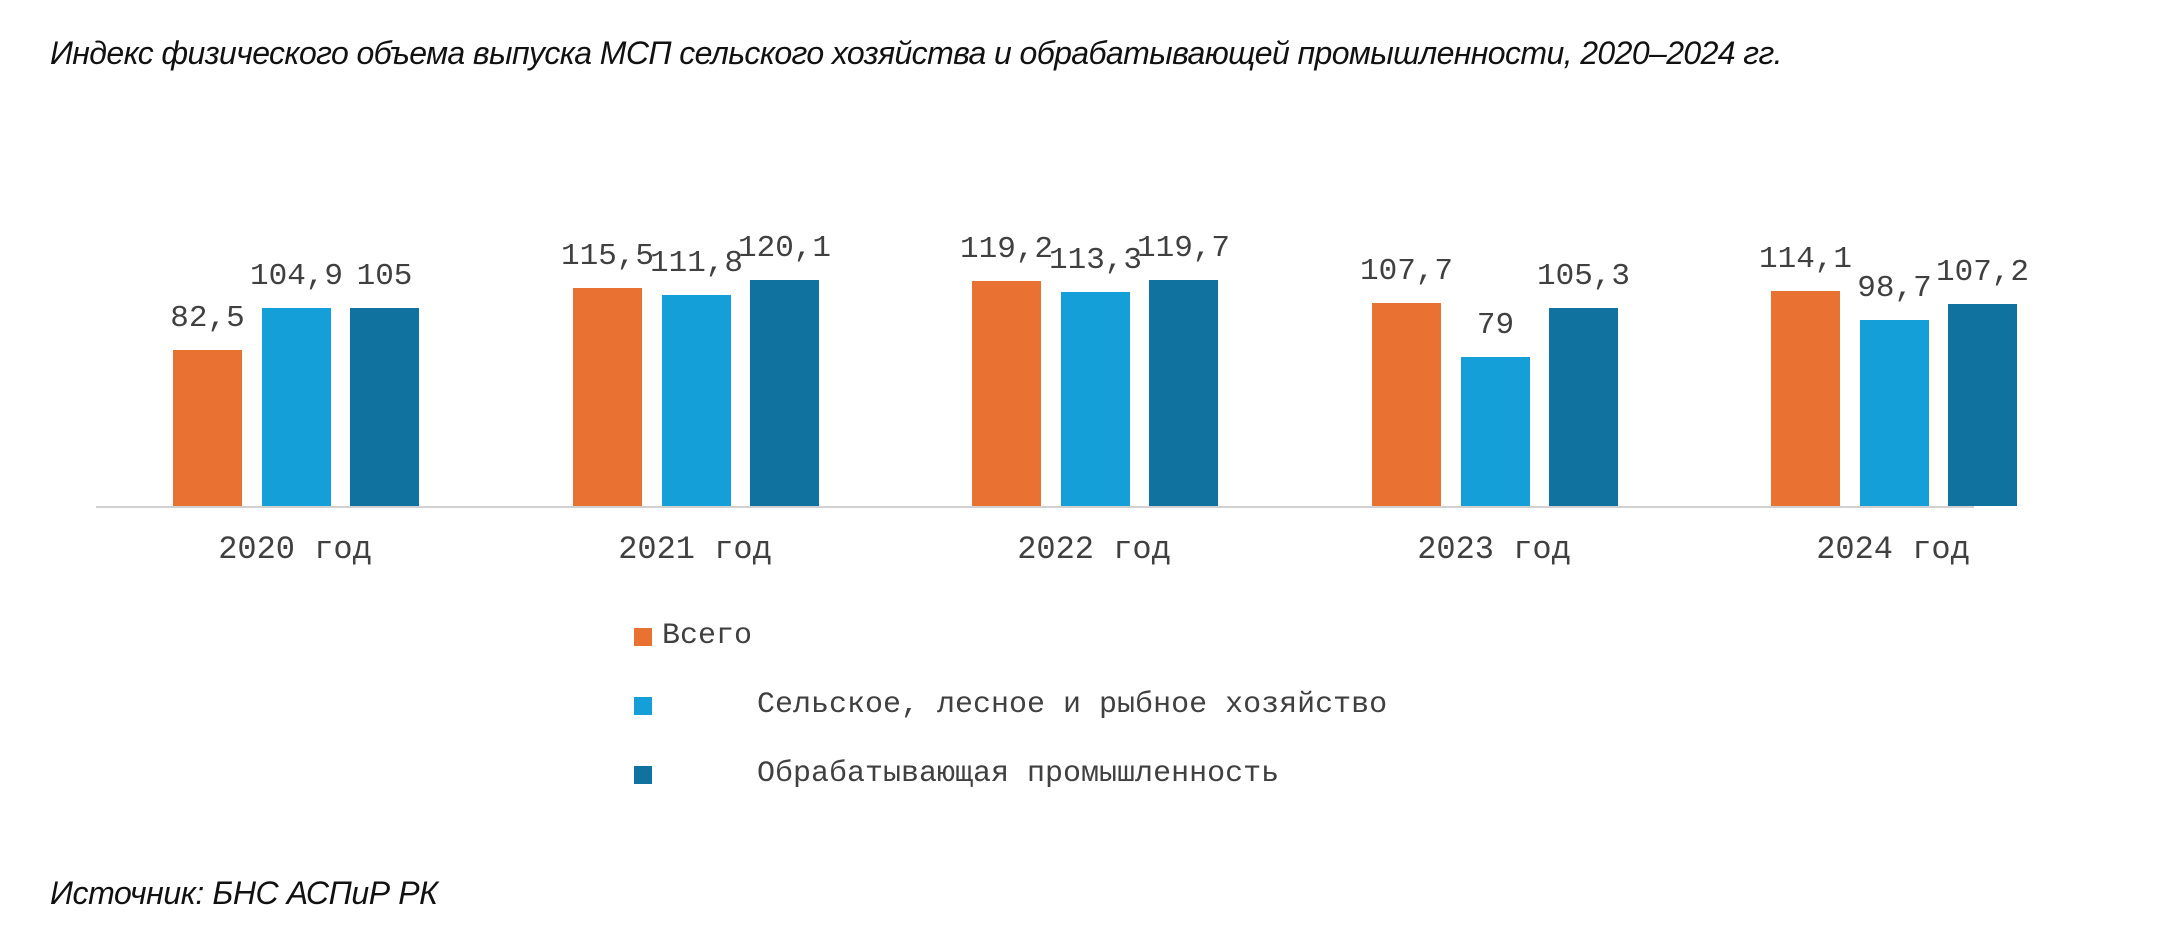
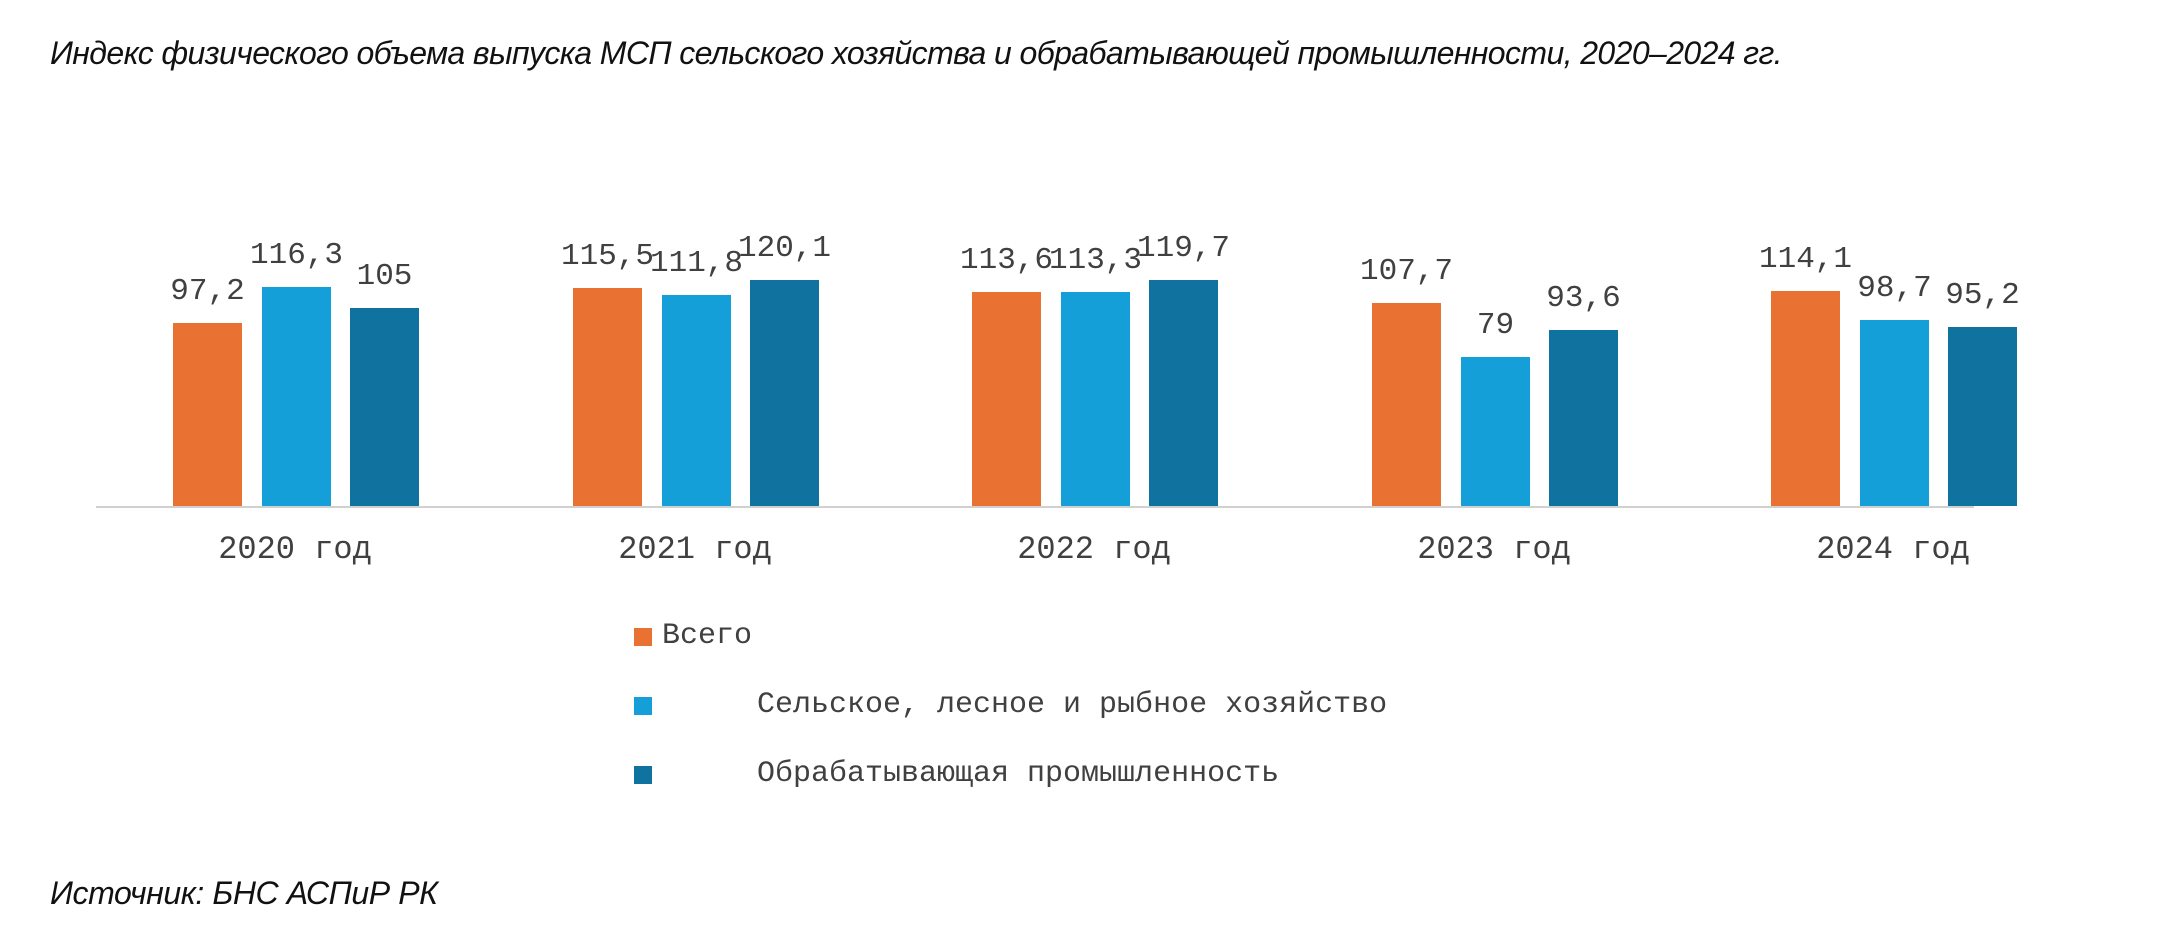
Всего/2020 год: 82,5 -> 97,2
Сельское, лесное и рыбное хозяйство/2020 год: 104,9 -> 116,3
Всего/2022 год: 119,2 -> 113,6
Обрабатывающая промышленность/2023 год: 105,3 -> 93,6
Обрабатывающая промышленность/2024 год: 107,2 -> 95,2
